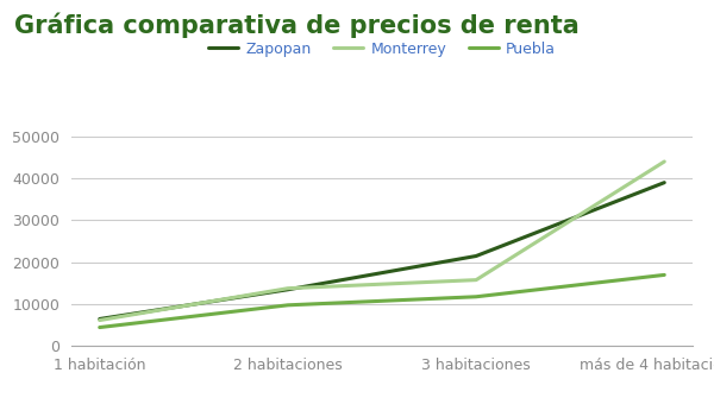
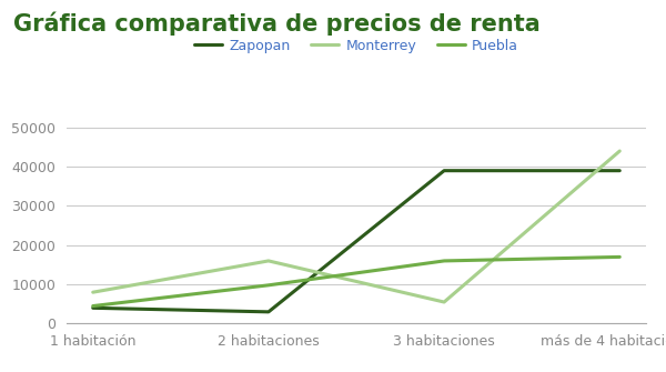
Zapopan/1 habitación: 6500 -> 4000
Monterrey/1 habitación: 6200 -> 8000
Zapopan/2 habitaciones: 13500 -> 3000
Monterrey/2 habitaciones: 13800 -> 16000
Zapopan/3 habitaciones: 21500 -> 39000
Monterrey/3 habitaciones: 15800 -> 5500
Puebla/3 habitaciones: 11800 -> 16000
